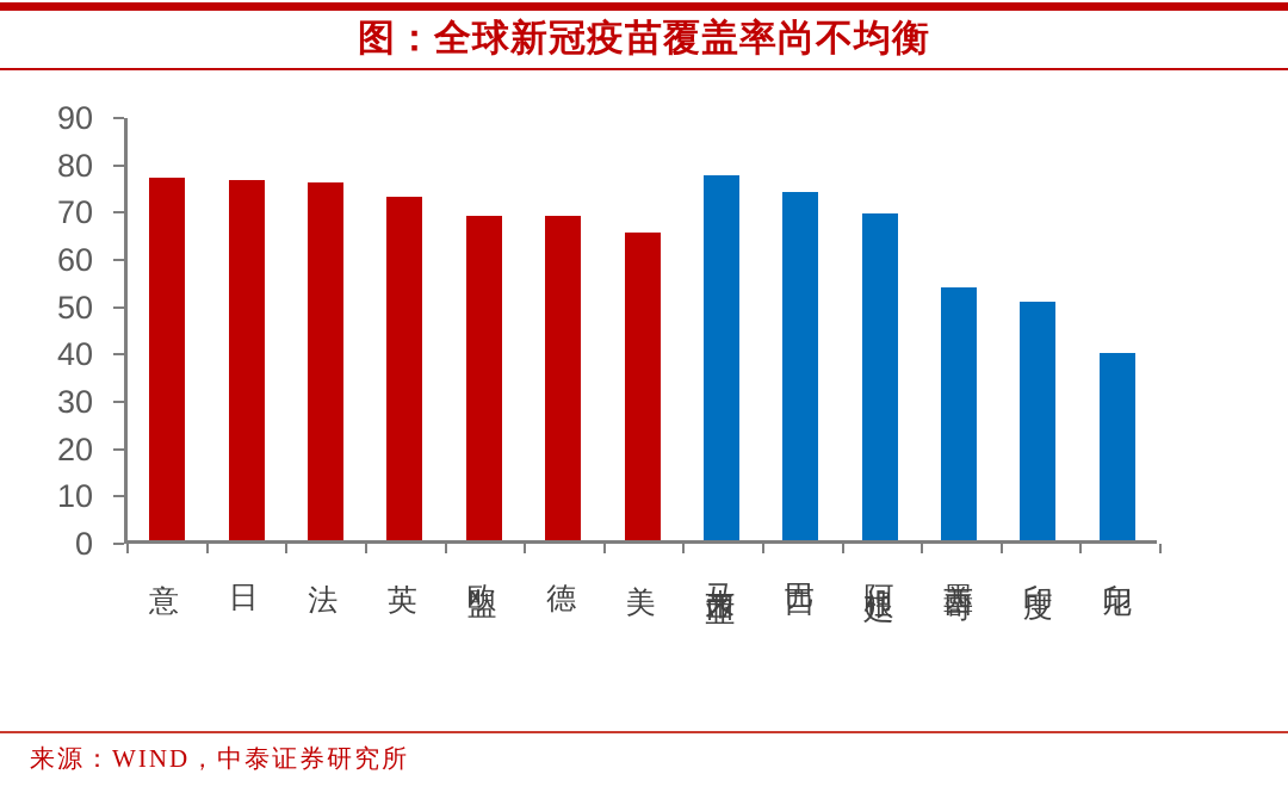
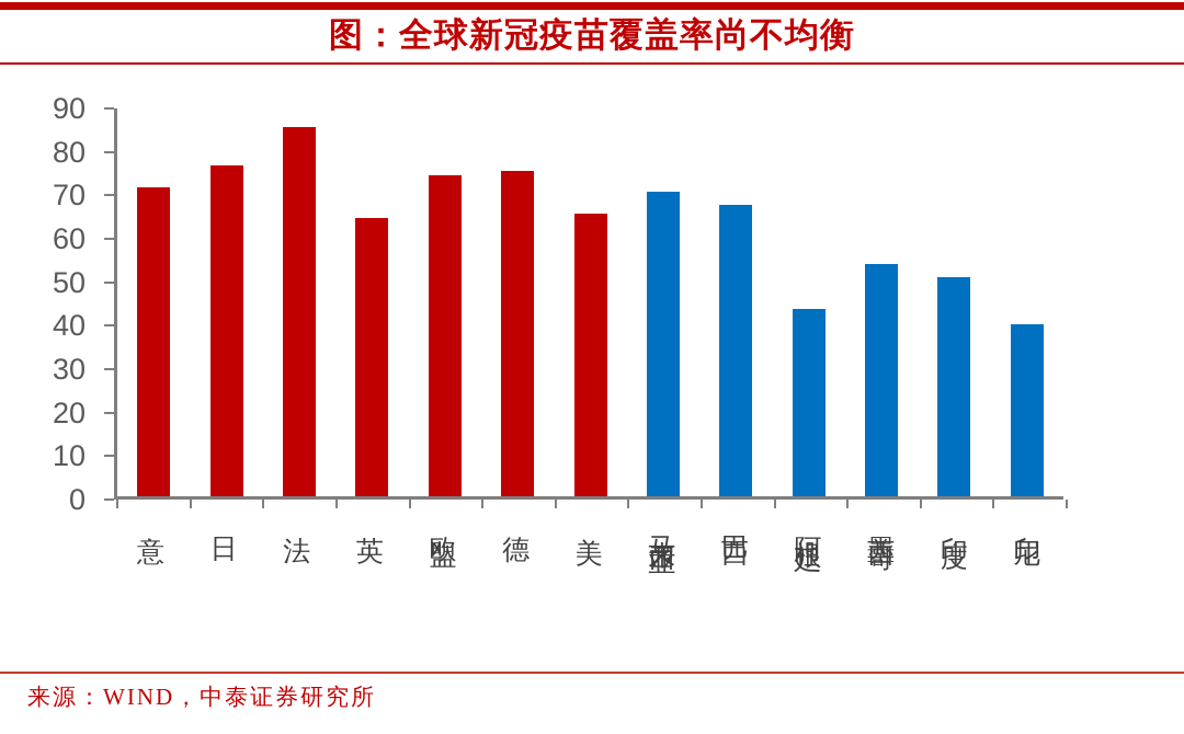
意: 77 -> 71
法: 76 -> 85
英: 73 -> 64
欧盟: 68 -> 74
德: 68 -> 75
马来西亚: 77 -> 70
巴西: 74 -> 67
阿根廷: 69 -> 43
